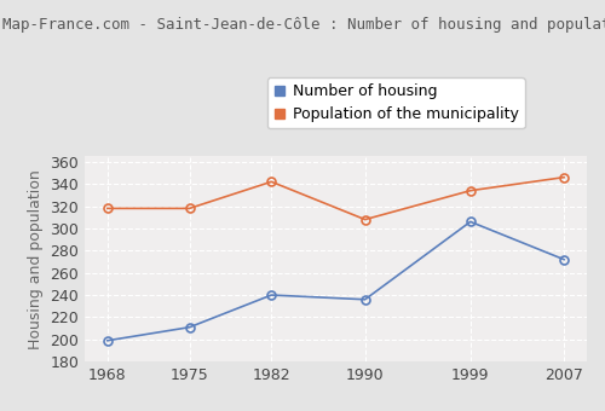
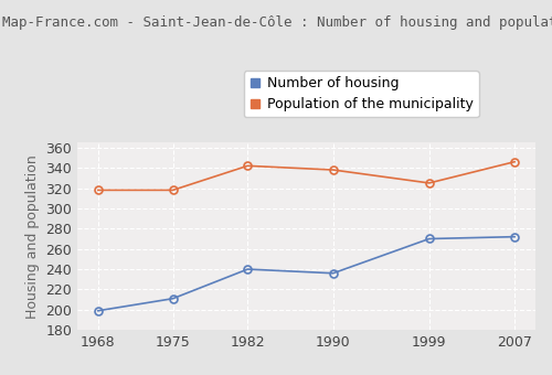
Population of the municipality/1990: 308 -> 338
Number of housing/1999: 306 -> 270
Population of the municipality/1999: 334 -> 325
